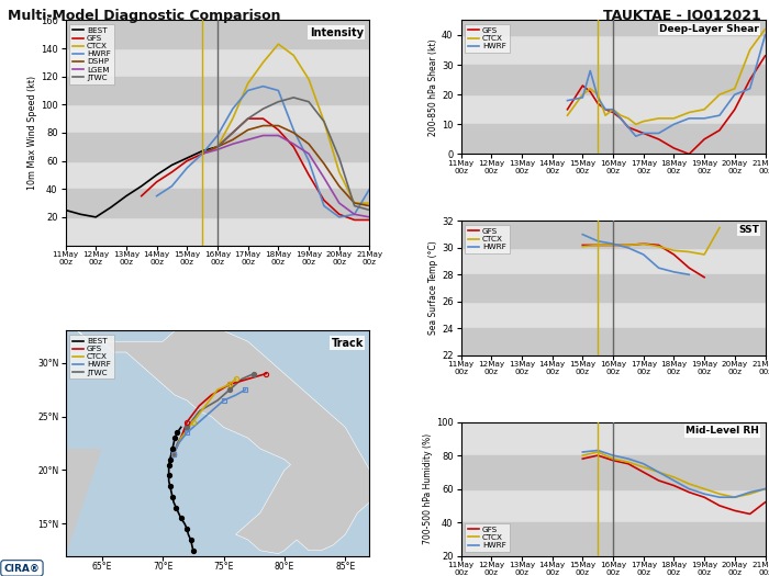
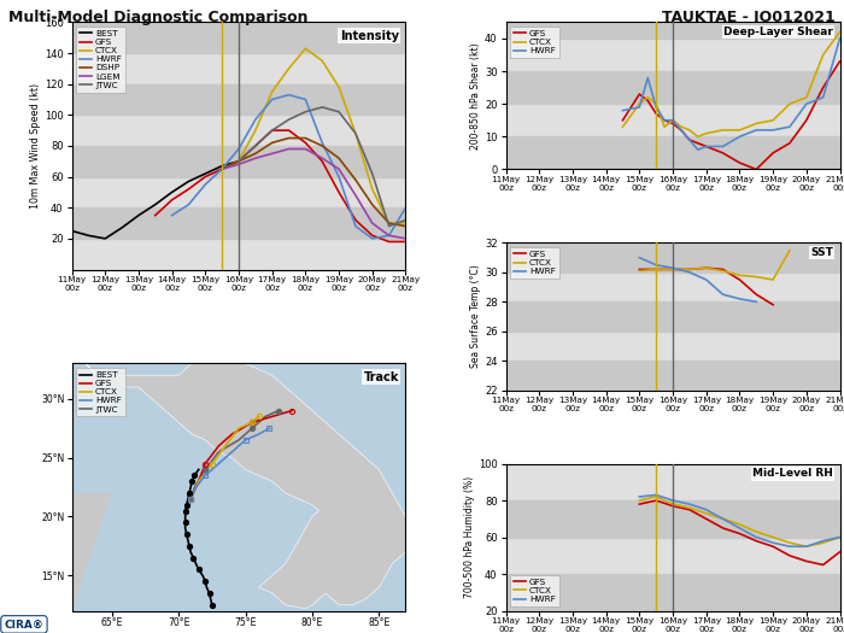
JTWC/21May 00z: 25 -> 32
